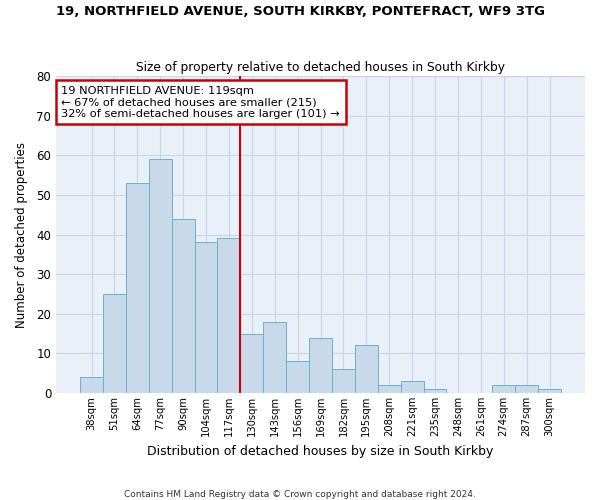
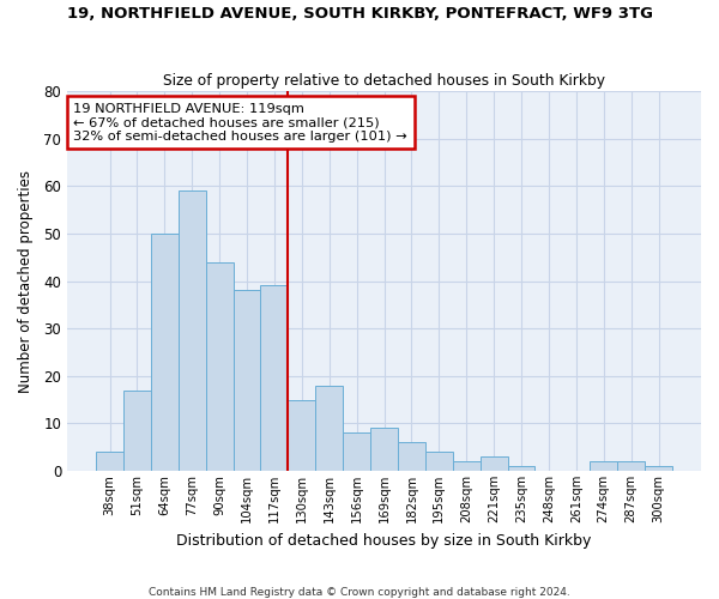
51sqm: 25 -> 17
64sqm: 53 -> 50
169sqm: 14 -> 9
195sqm: 12 -> 4
